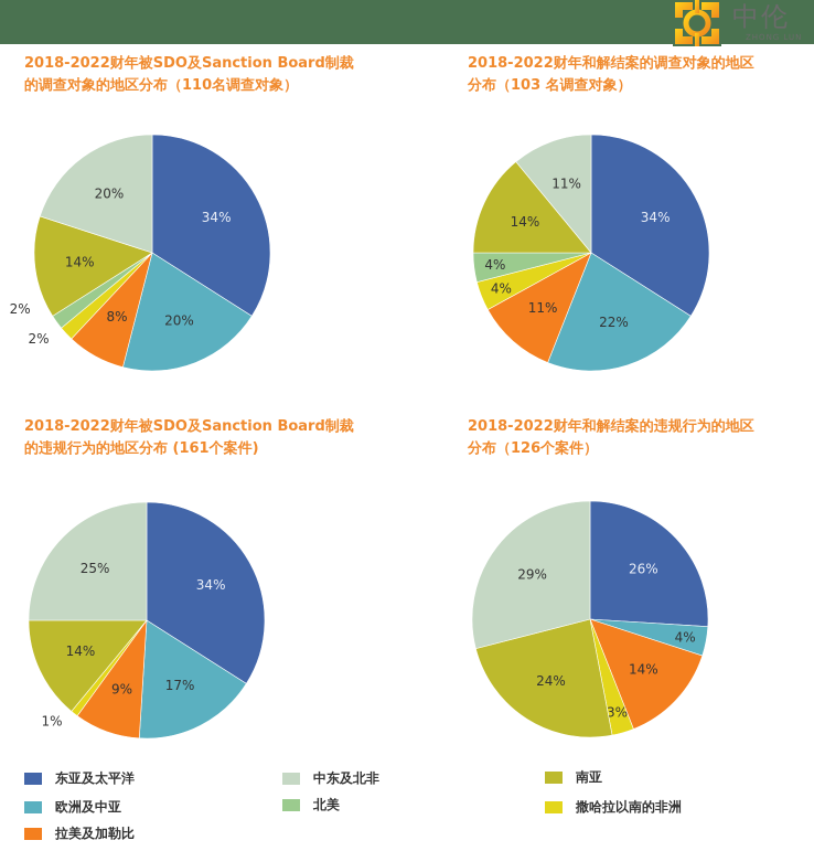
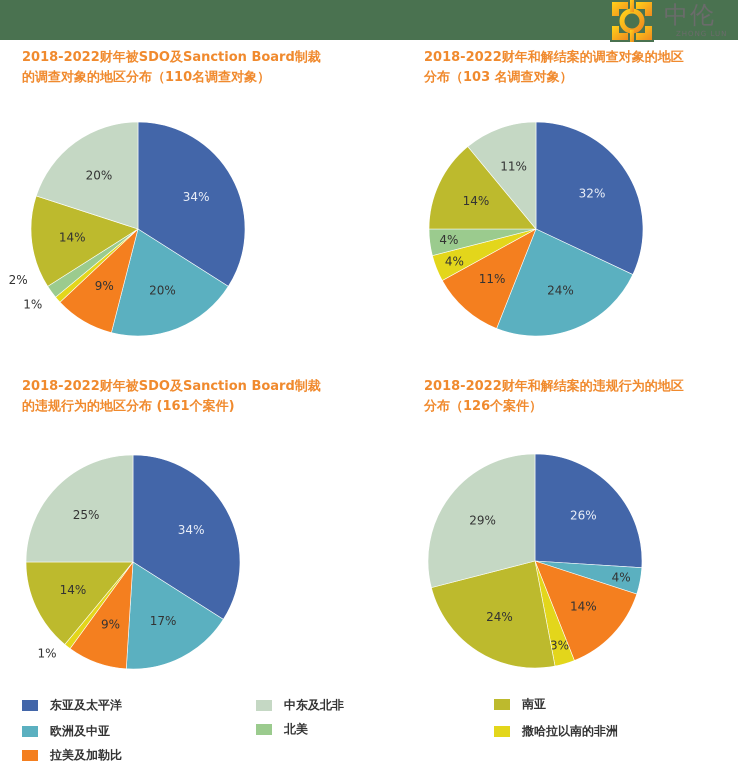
2018-2022财年被SDO及Sanction Board制裁的调查对象的地区分布（110名调查对象）/拉美及加勒比: 8% -> 9%
2018-2022财年被SDO及Sanction Board制裁的调查对象的地区分布（110名调查对象）/撒哈拉以南的非洲: 2% -> 1%
2018-2022财年和解结案的调查对象的地区分布（103 名调查对象）/东亚及太平洋: 34% -> 32%
2018-2022财年和解结案的调查对象的地区分布（103 名调查对象）/欧洲及中亚: 22% -> 24%
